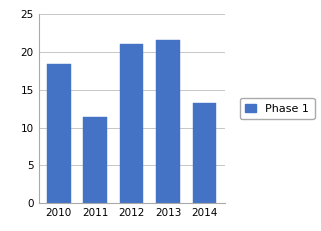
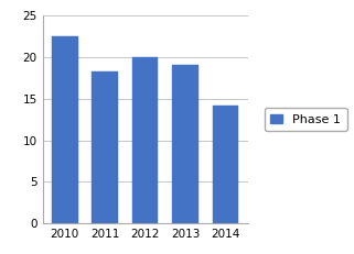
2010: 18.4 -> 22.5
2011: 11.4 -> 18.2
2012: 21.0 -> 20.0
2013: 21.6 -> 19.0
2014: 13.2 -> 14.1
